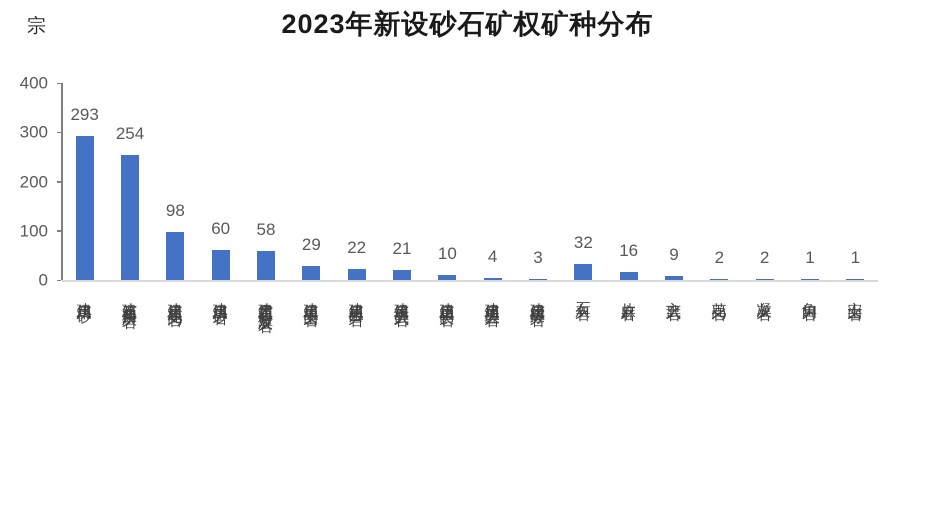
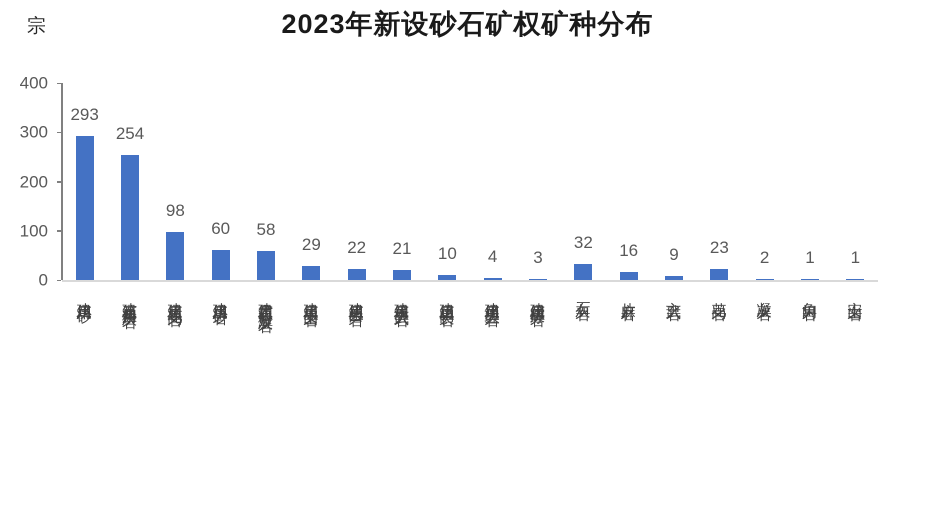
花岗岩: 2 -> 23
